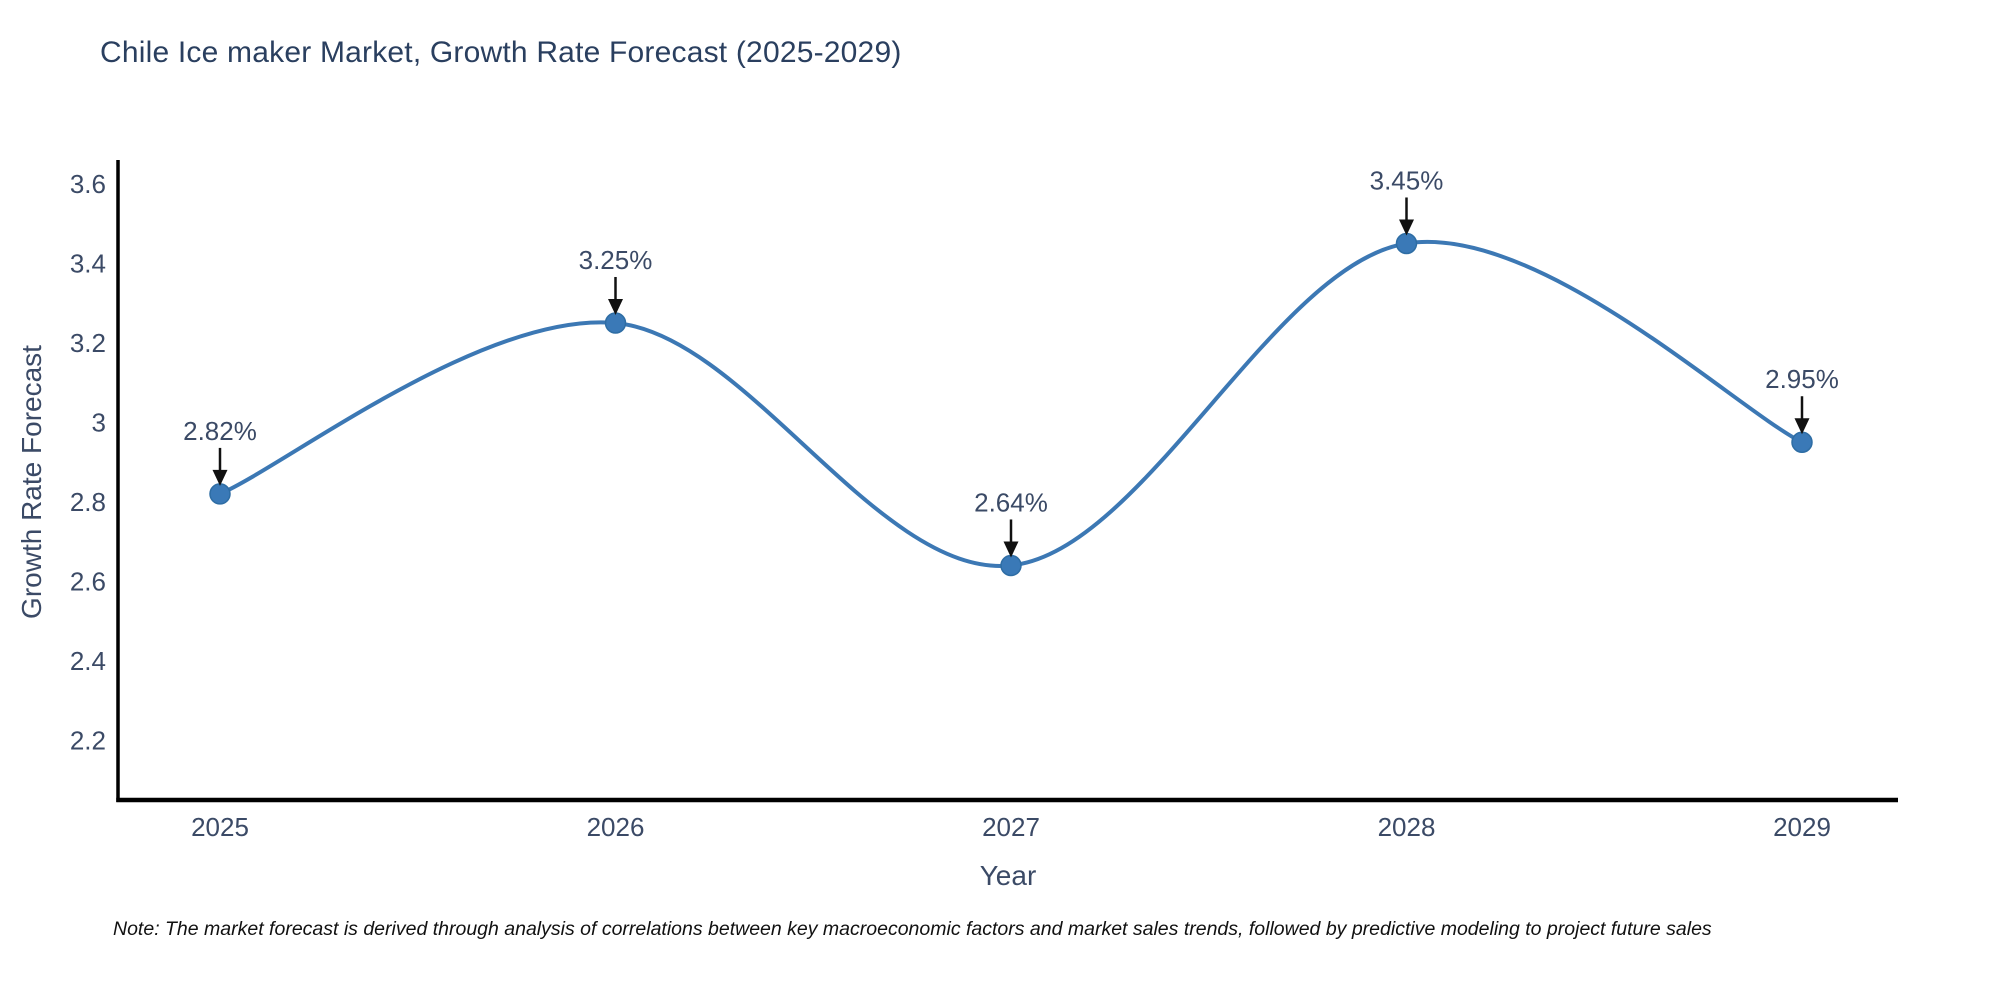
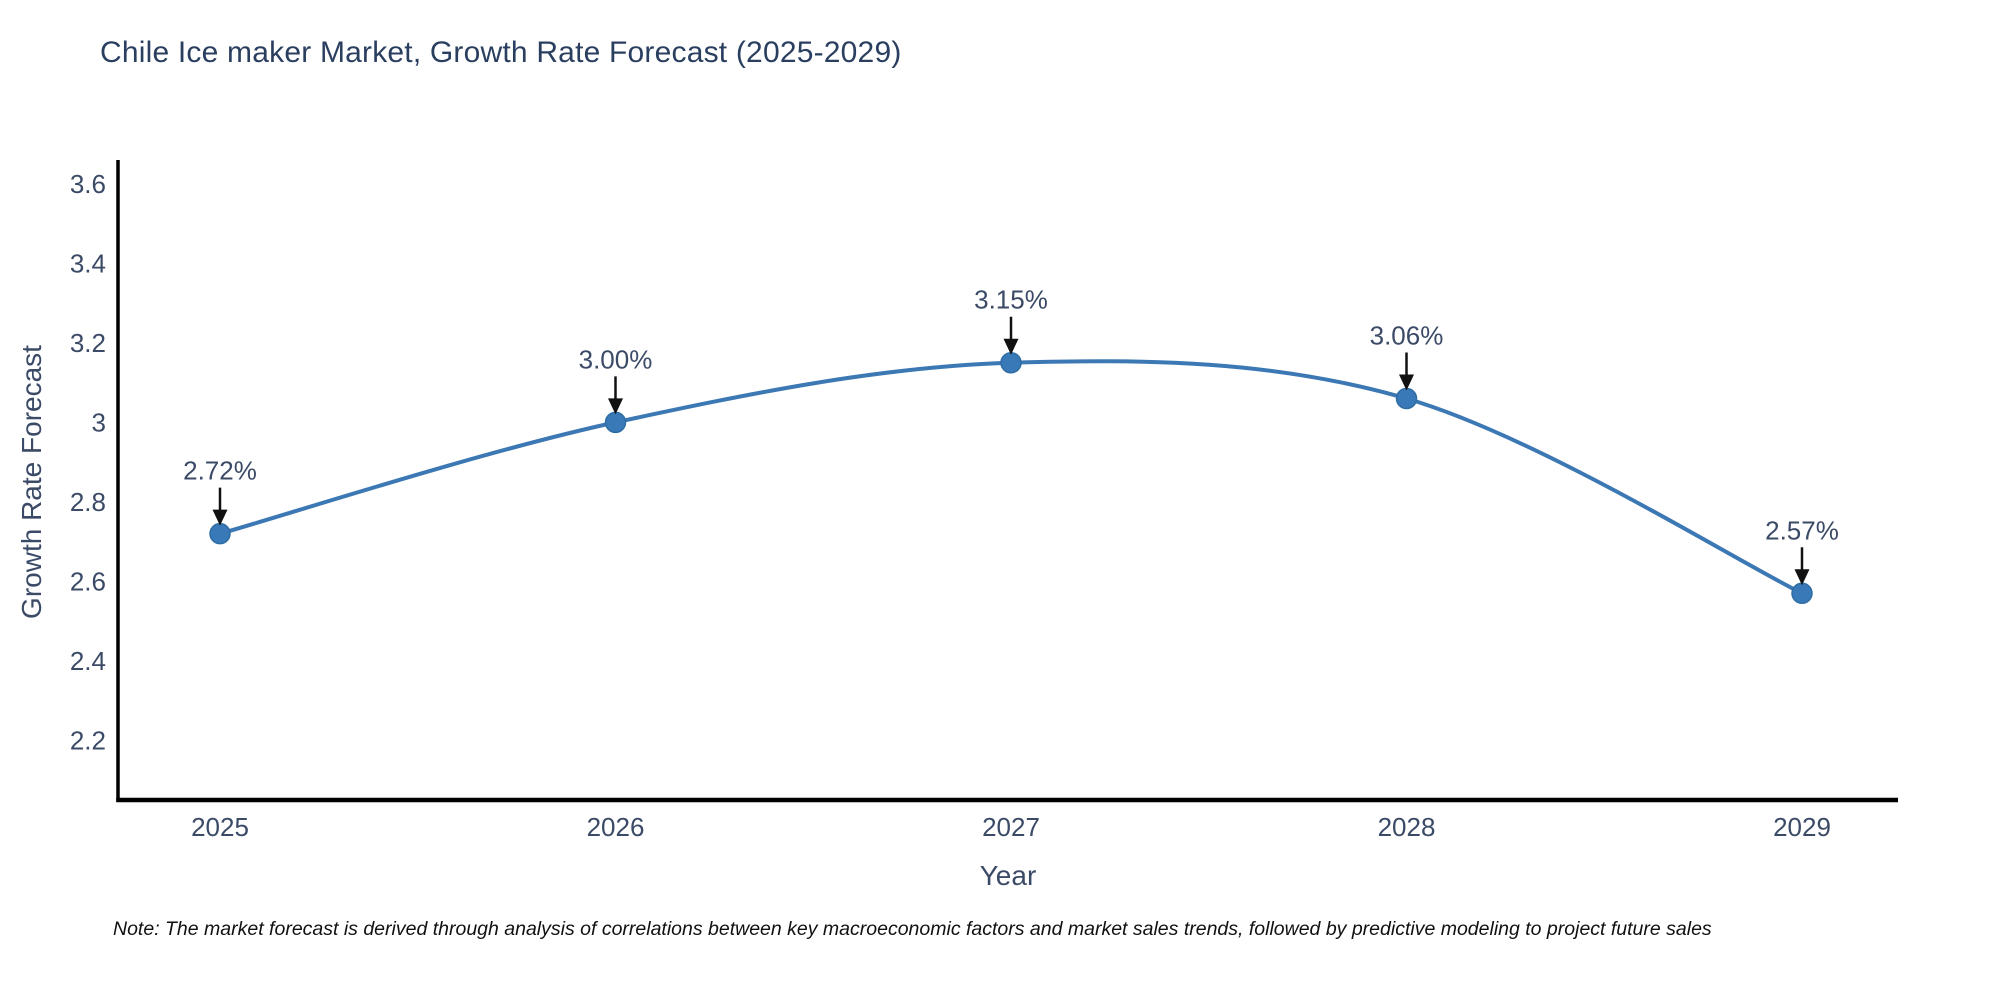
2025: 2.82% -> 2.72%
2026: 3.25% -> 3.00%
2027: 2.64% -> 3.15%
2028: 3.45% -> 3.06%
2029: 2.95% -> 2.57%
